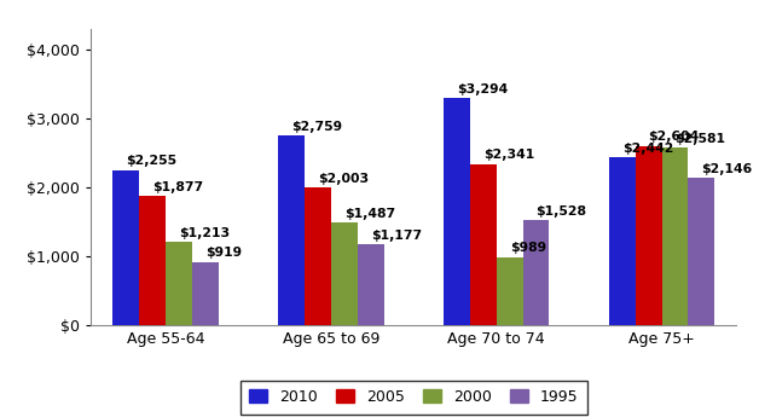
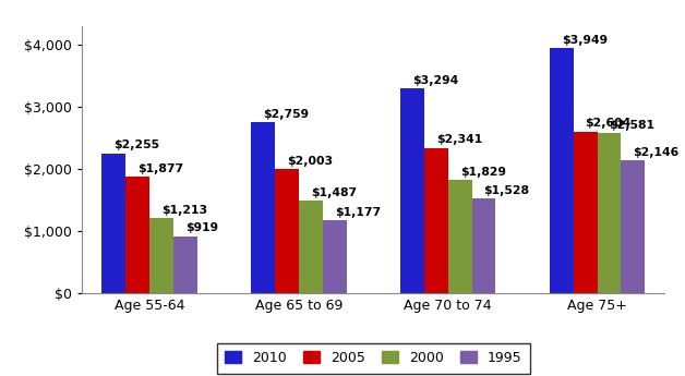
2000/Age 70 to 74: $989 -> $1,829
2010/Age 75+: $2,442 -> $3,949
